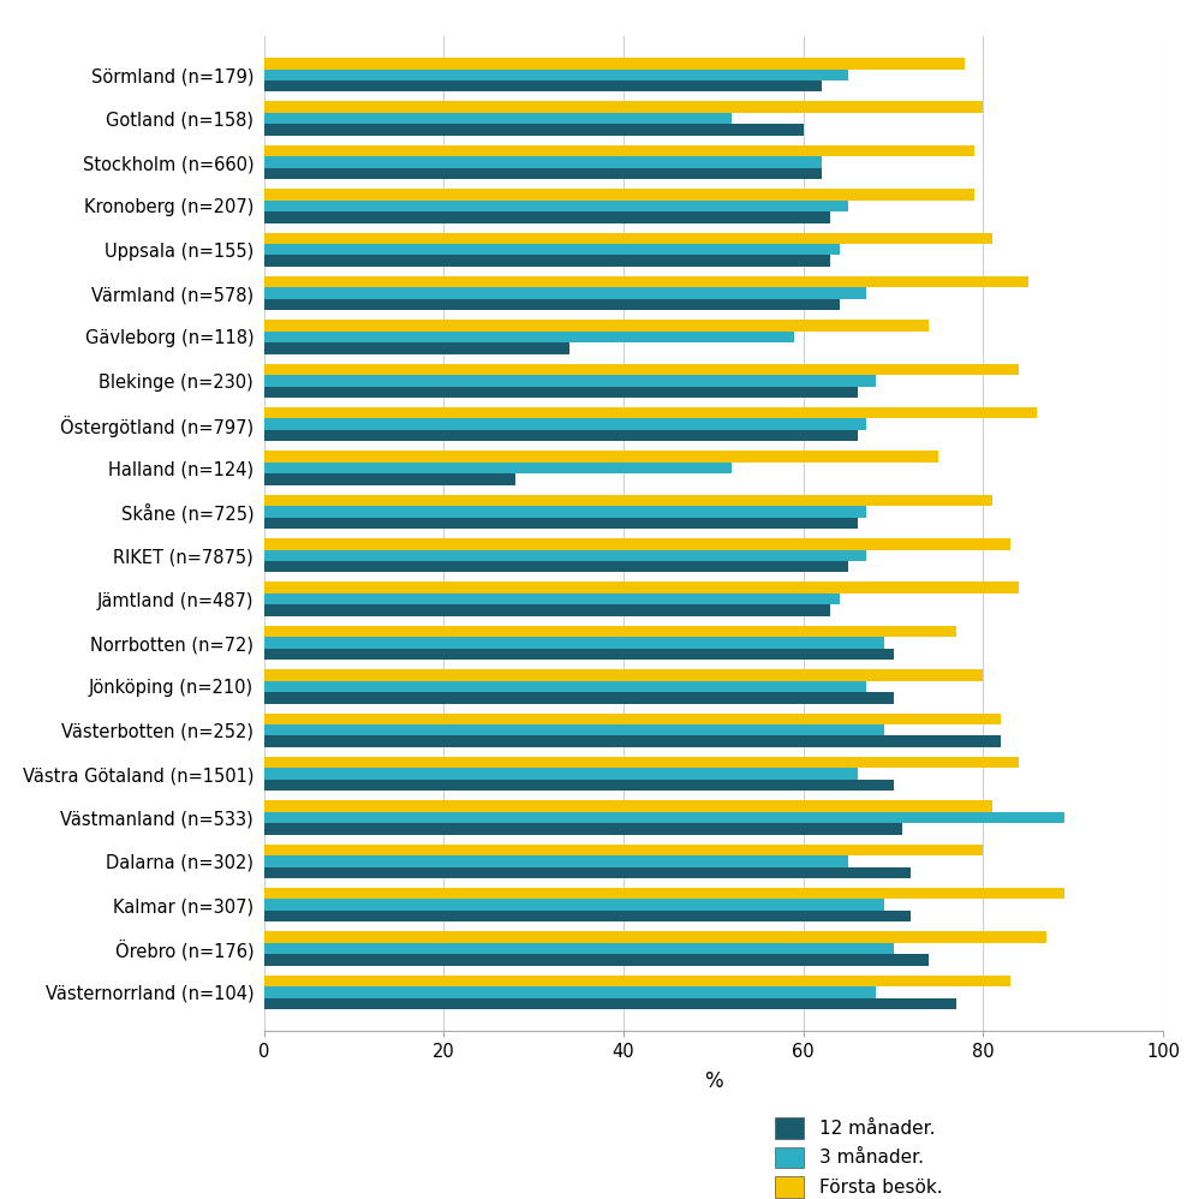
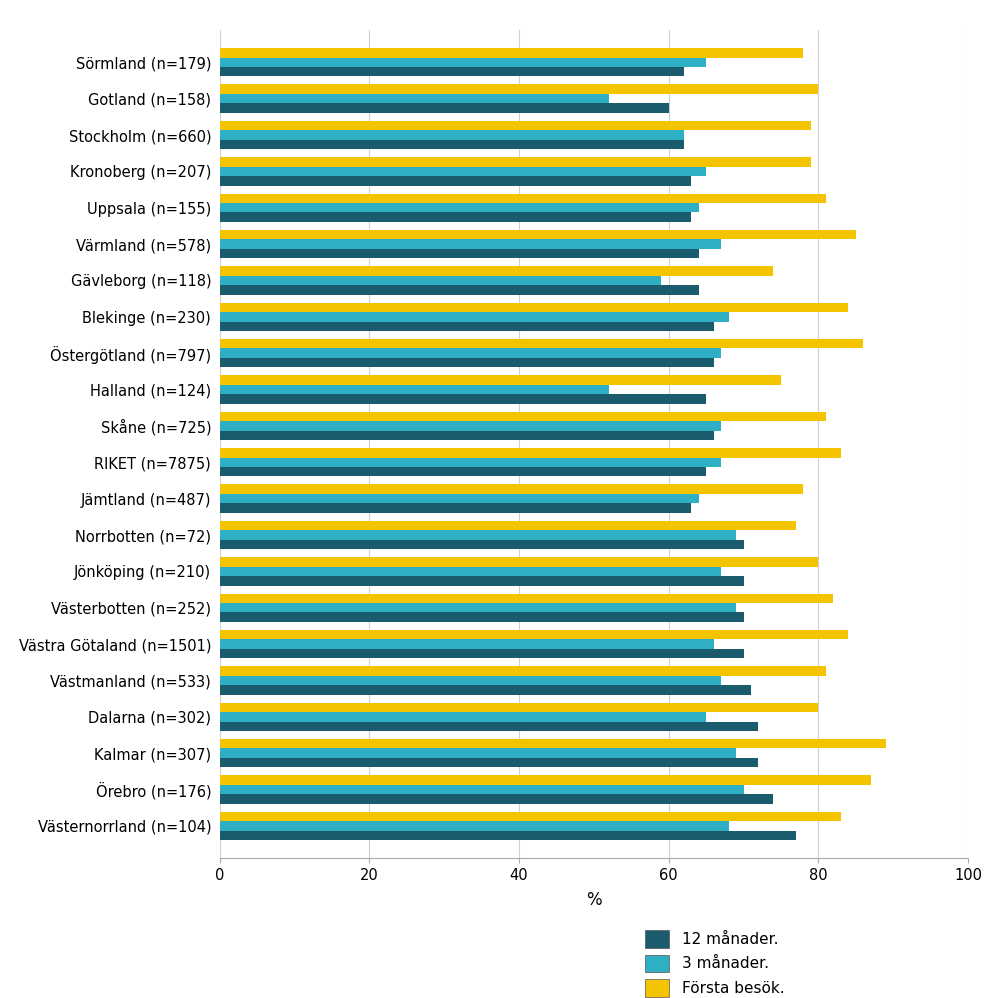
12 månader./Gävleborg (n=118): 34 -> 64
12 månader./Halland (n=124): 28 -> 65
Första besök./Jämtland (n=487): 84 -> 78
12 månader./Västerbotten (n=252): 82 -> 70
3 månader./Västmanland (n=533): 89 -> 67
